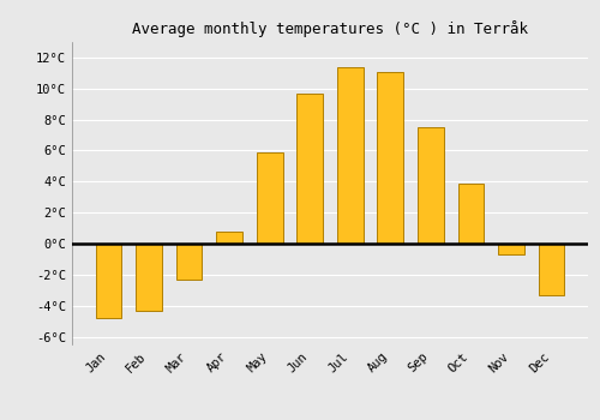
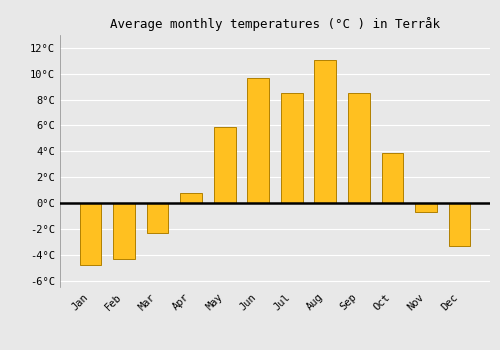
Jul: 11.4°C -> 8.5°C
Sep: 7.5°C -> 8.5°C
